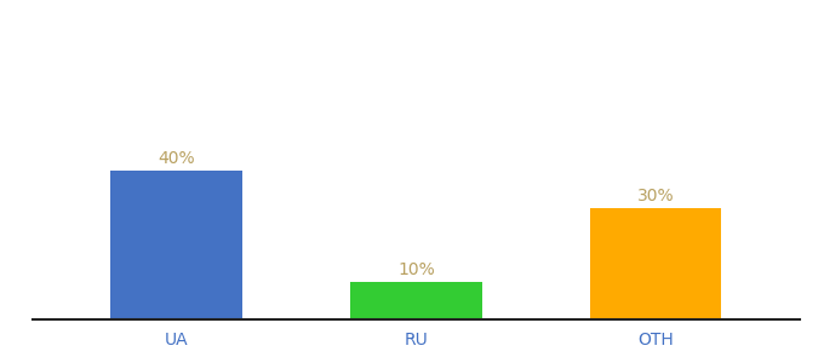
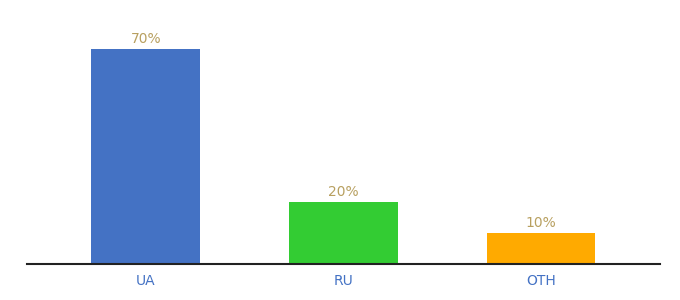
UA: 40% -> 70%
RU: 10% -> 20%
OTH: 30% -> 10%
